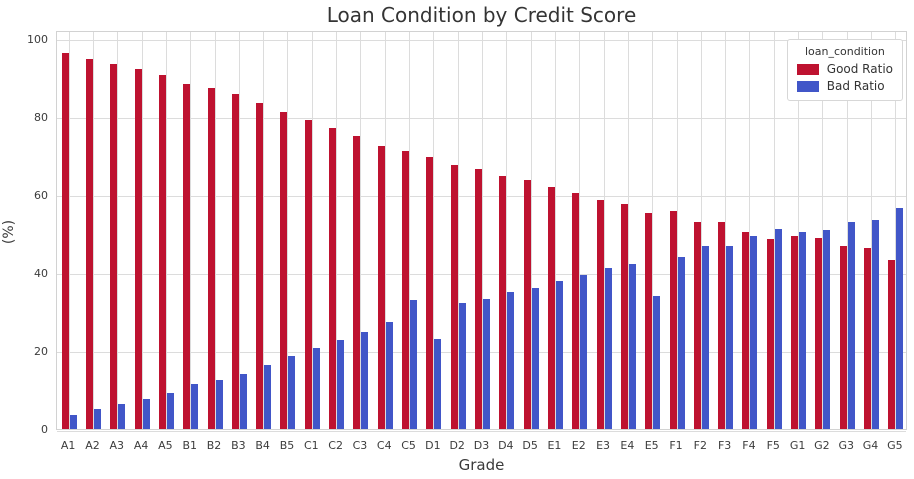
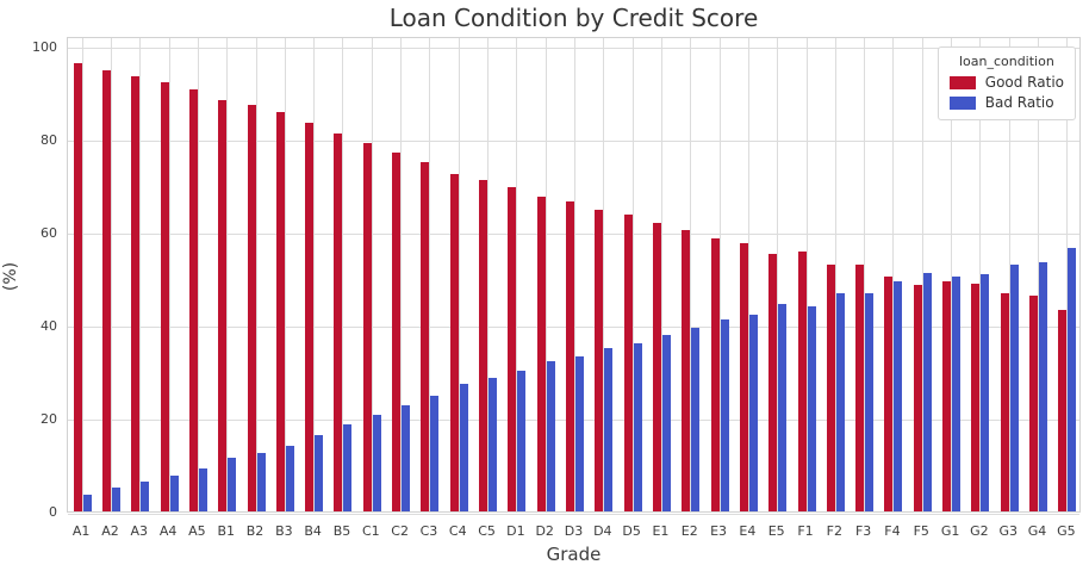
Bad Ratio/C5: 33 -> 29
Bad Ratio/D1: 23 -> 30
Bad Ratio/E5: 34 -> 45
